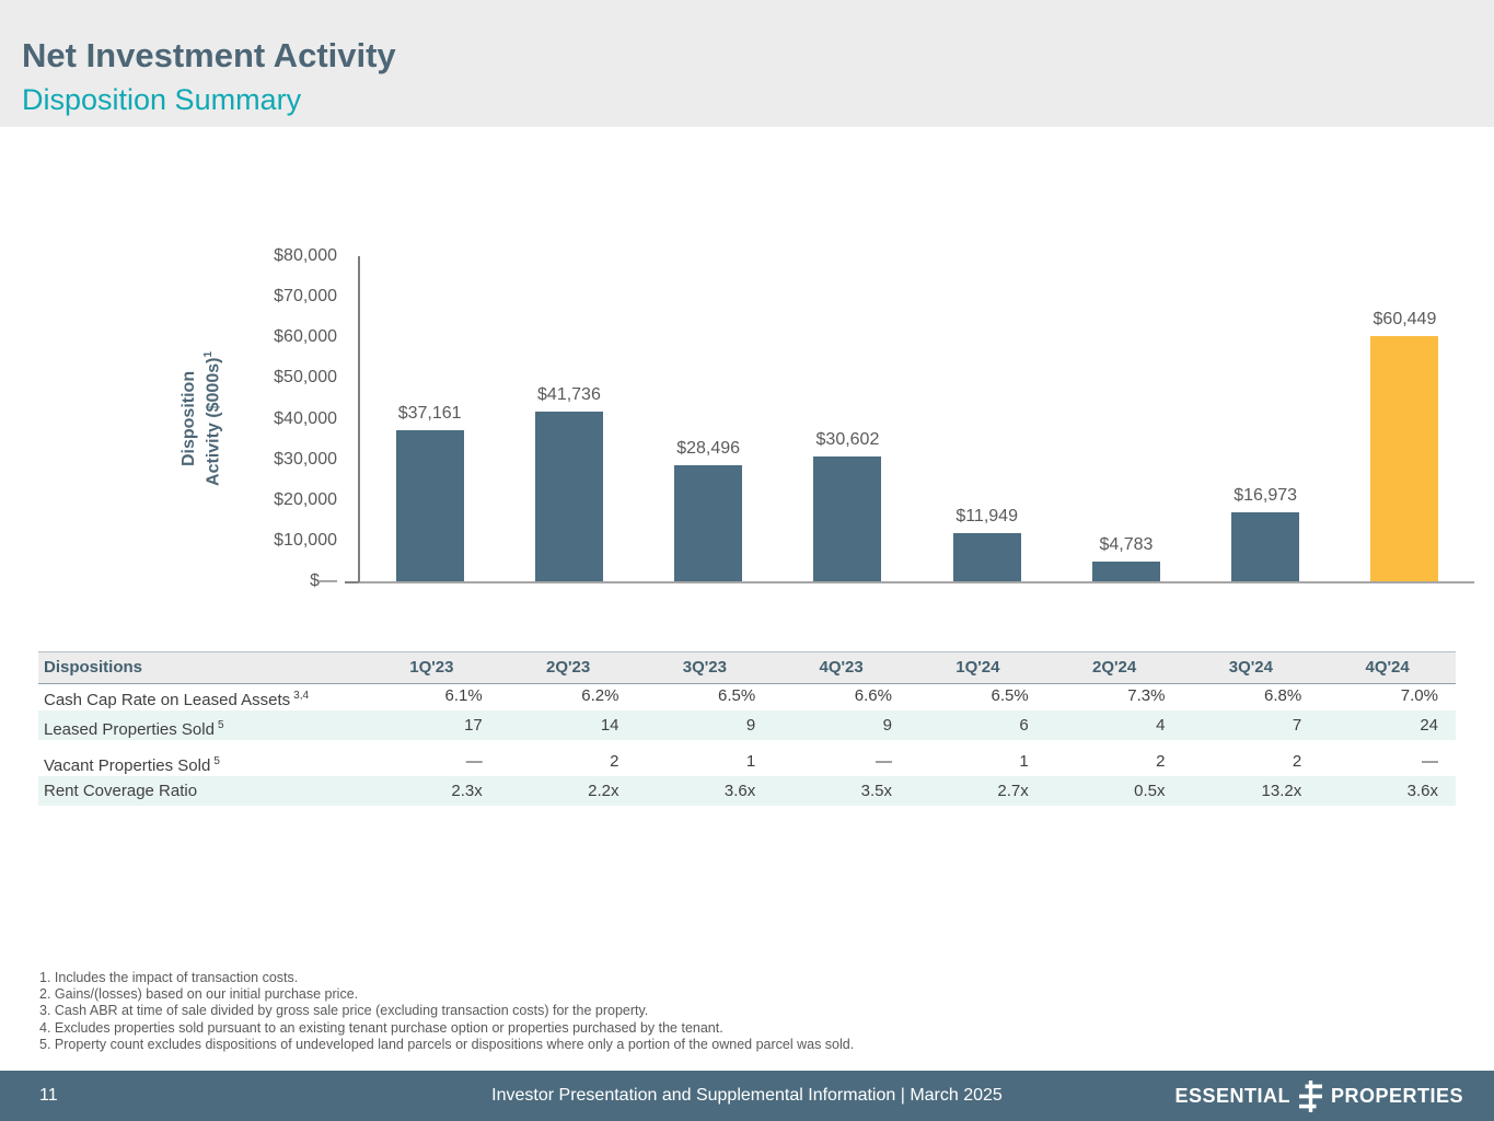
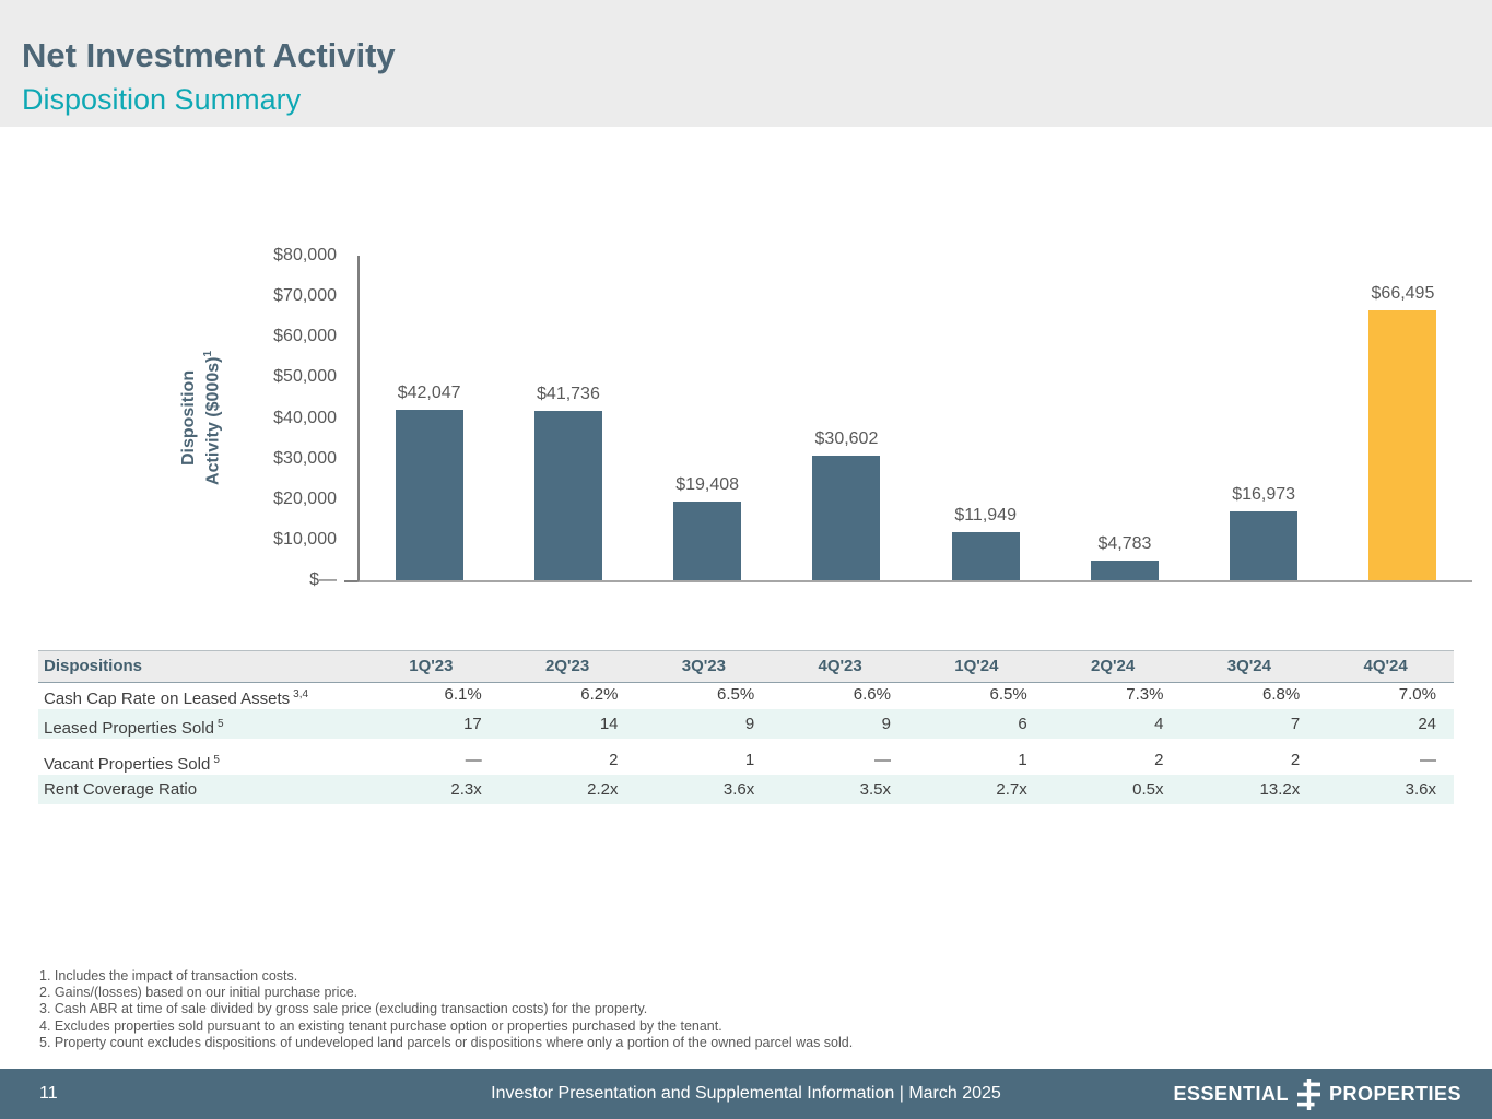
1Q'23: $37,161 -> $42,047
3Q'23: $28,496 -> $19,408
4Q'24: $60,449 -> $66,495
